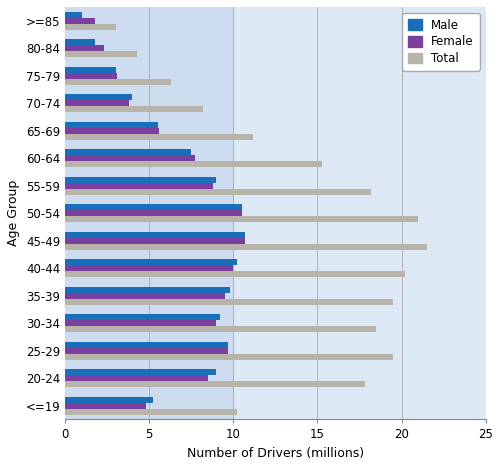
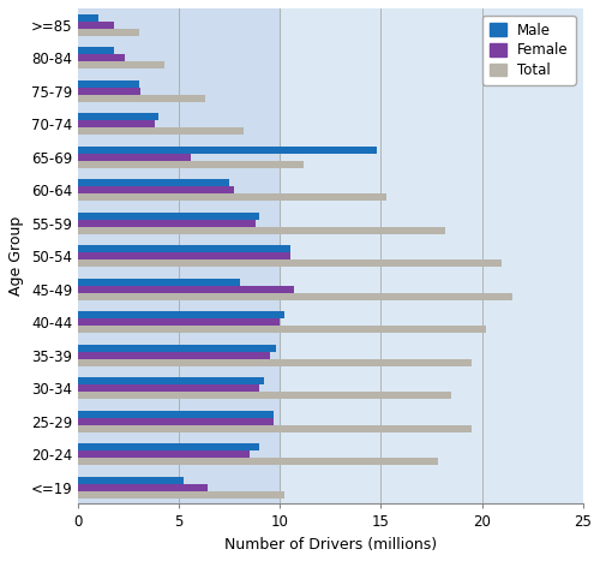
Male/65-69: 5.5 -> 14.8
Male/45-49: 10.7 -> 8.0
Female/<=19: 4.8 -> 6.4
